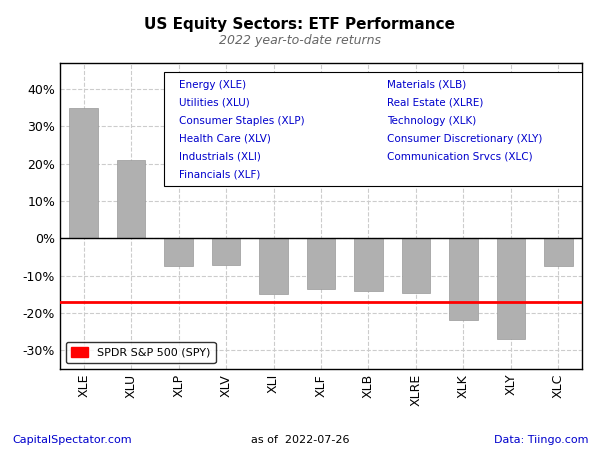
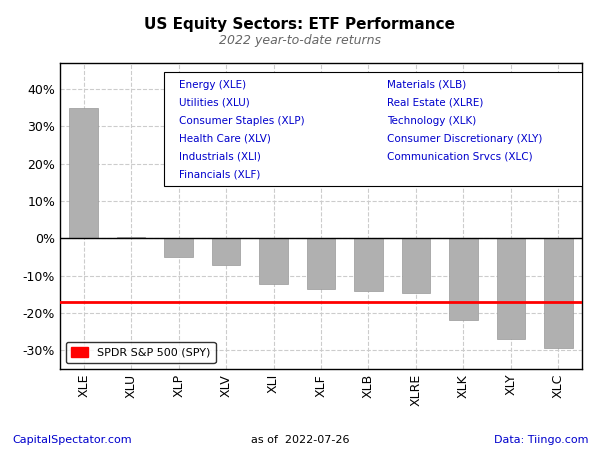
XLU: 21.0% -> 0.5%
XLP: -7.5% -> -5.0%
XLI: -15.0% -> -12.2%
XLC: -7.5% -> -29.5%
